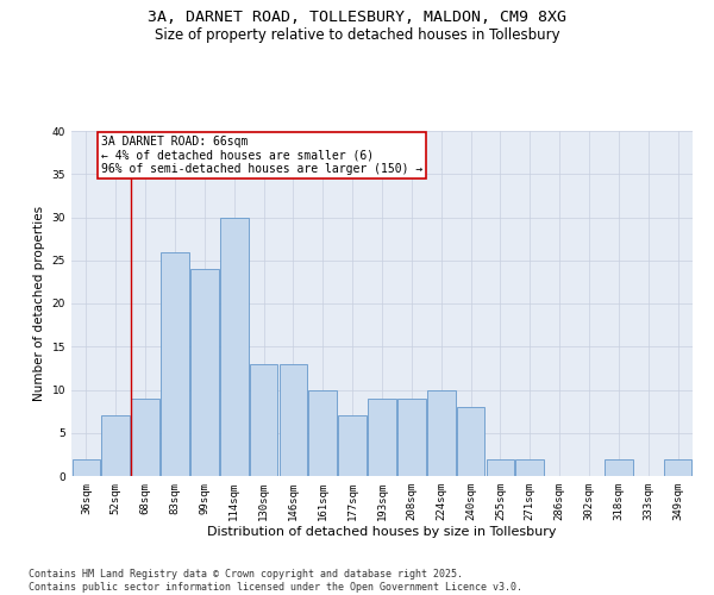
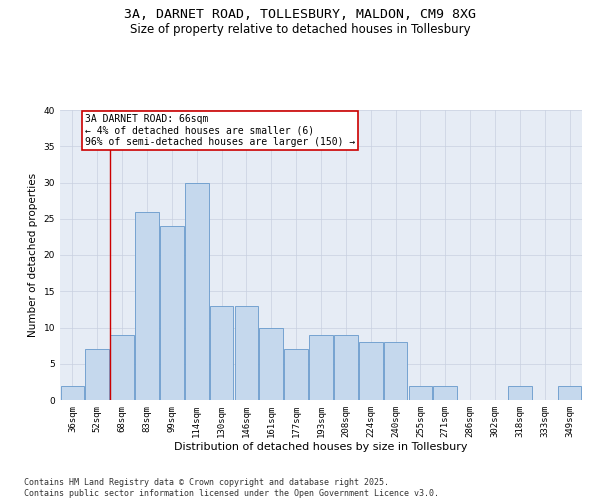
224sqm: 10 -> 8
